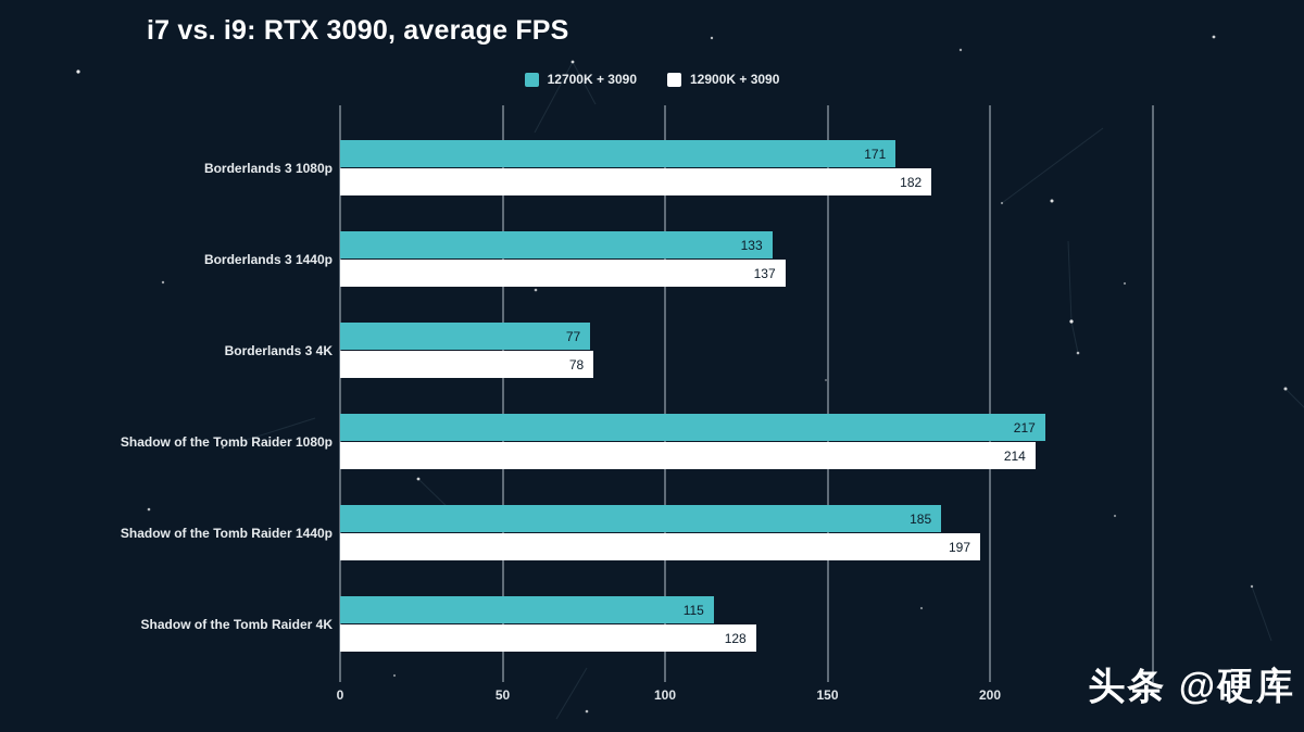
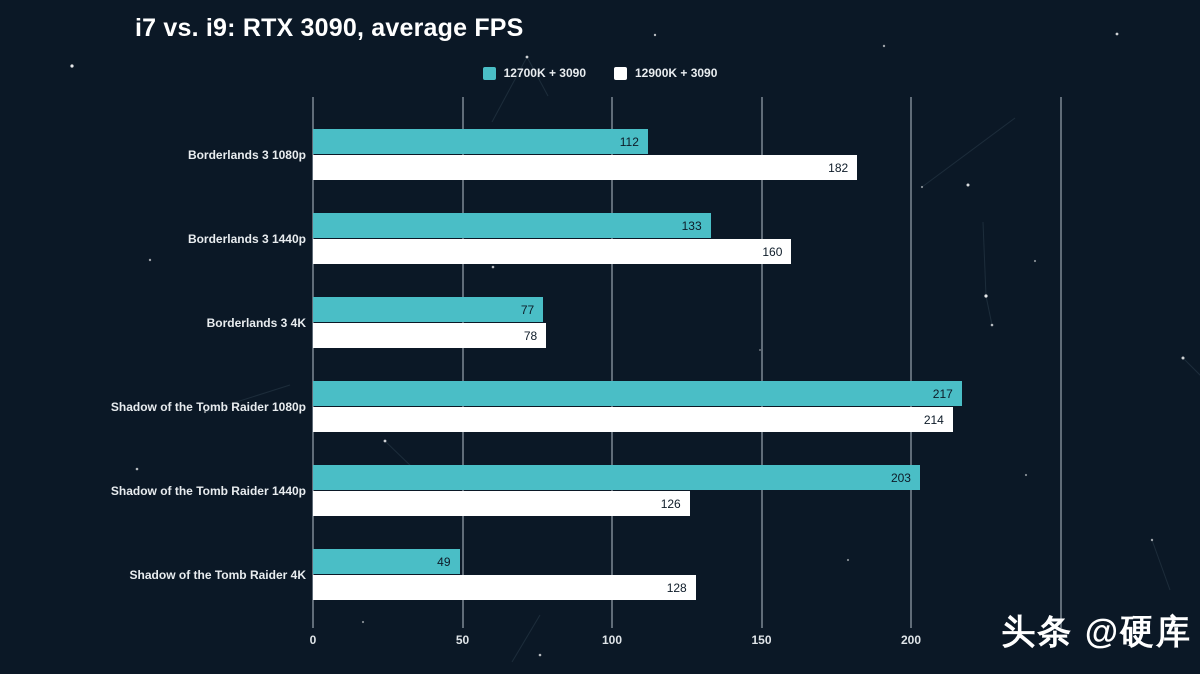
12700K + 3090/Borderlands 3 1080p: 171 -> 112
12900K + 3090/Borderlands 3 1440p: 137 -> 160
12700K + 3090/Shadow of the Tomb Raider 1440p: 185 -> 203
12900K + 3090/Shadow of the Tomb Raider 1440p: 197 -> 126
12700K + 3090/Shadow of the Tomb Raider 4K: 115 -> 49
